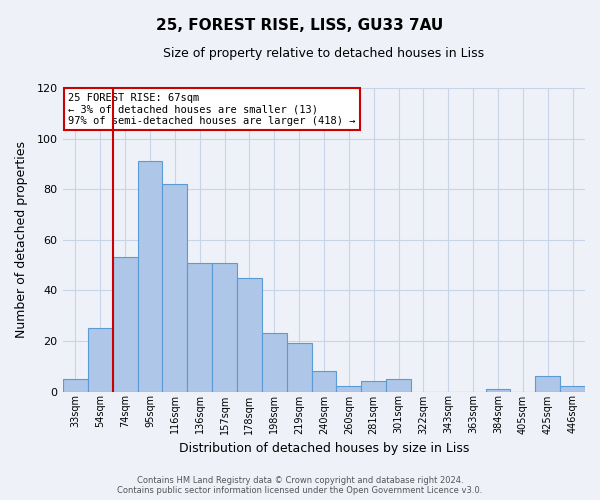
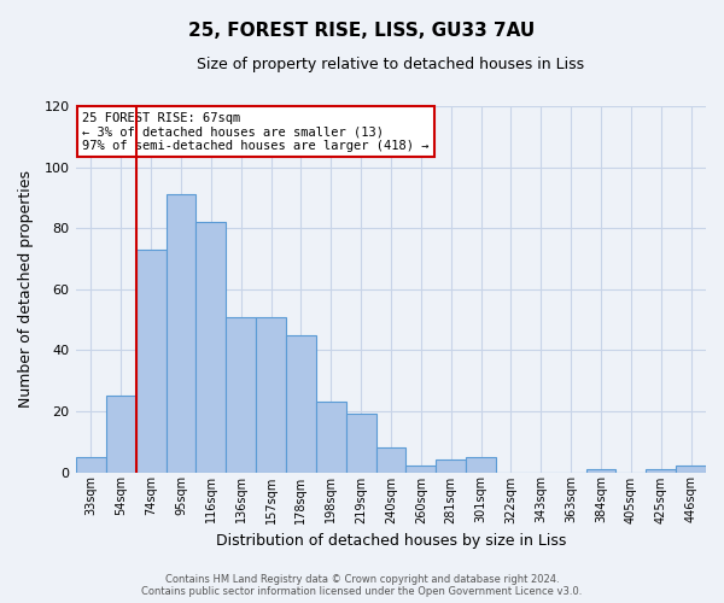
74sqm: 53 -> 73
425sqm: 6 -> 1
